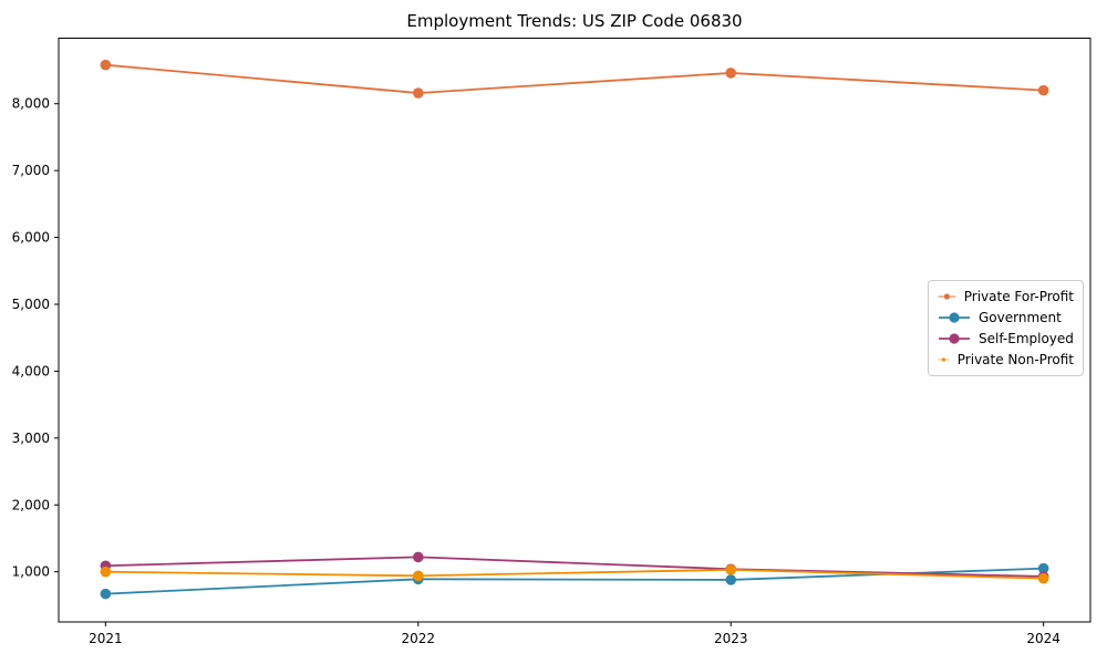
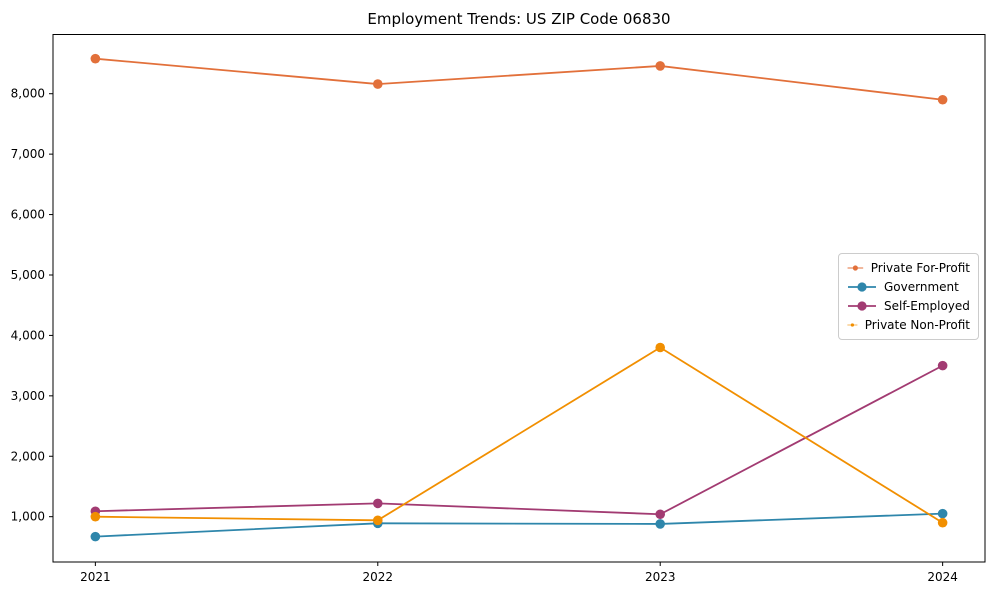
Private Non-Profit/2023: 1000 -> 3800
Private For-Profit/2024: 8200 -> 7900
Self-Employed/2024: 900 -> 3500
